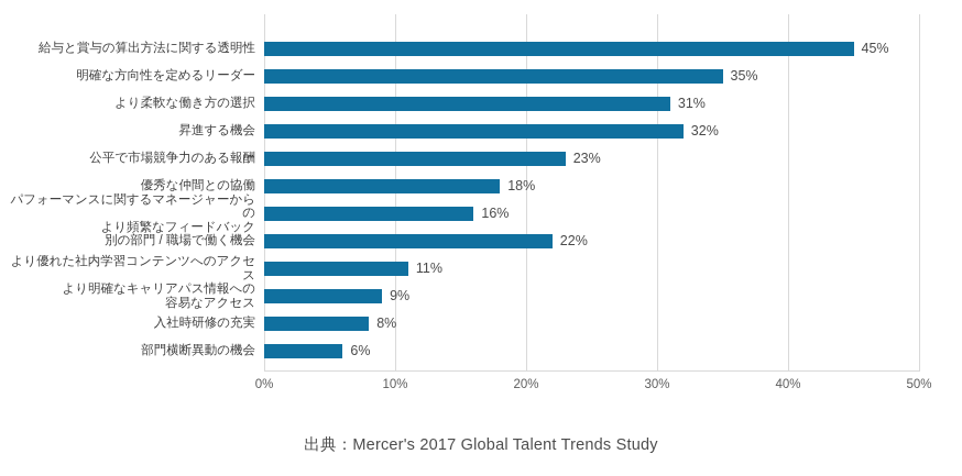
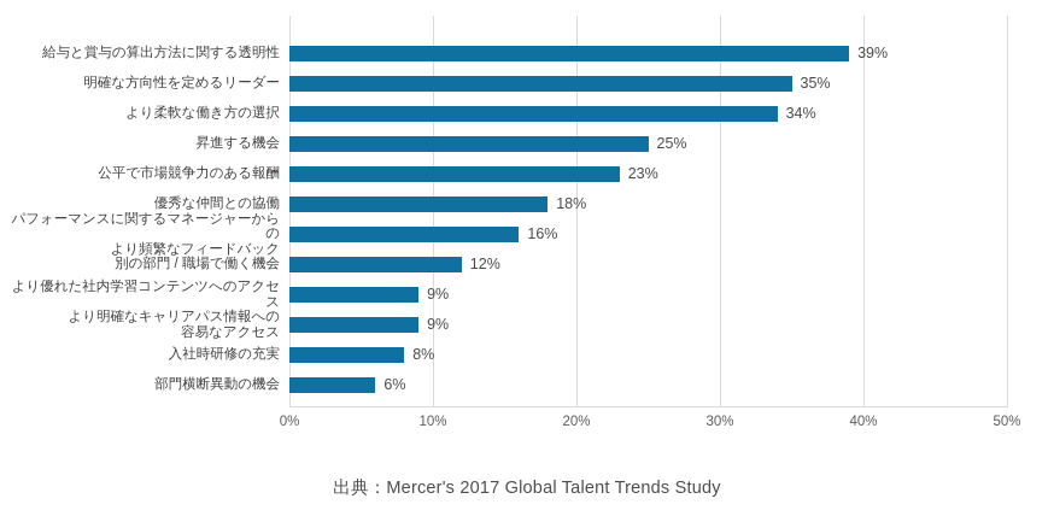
給与と賞与の算出方法に関する透明性: 45% -> 39%
より柔軟な働き方の選択: 31% -> 34%
昇進する機会: 32% -> 25%
別の部門 / 職場で働く機会: 22% -> 12%
より優れた社内学習コンテンツへのアクセス: 11% -> 9%
